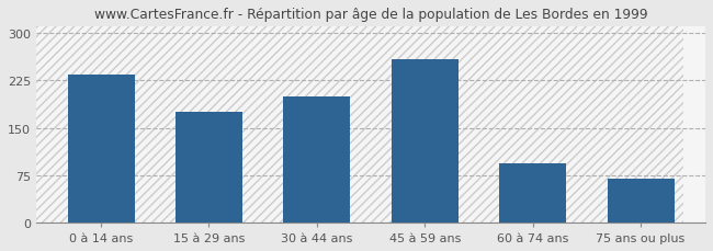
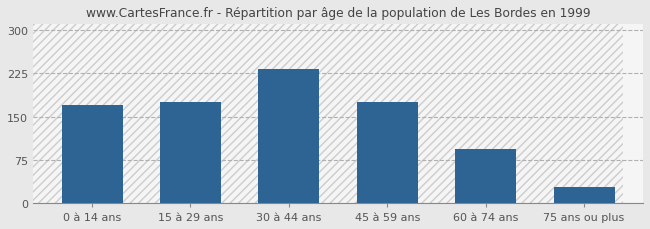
0 à 14 ans: 234 -> 170
30 à 44 ans: 200 -> 232
45 à 59 ans: 258 -> 175
75 ans ou plus: 70 -> 27
